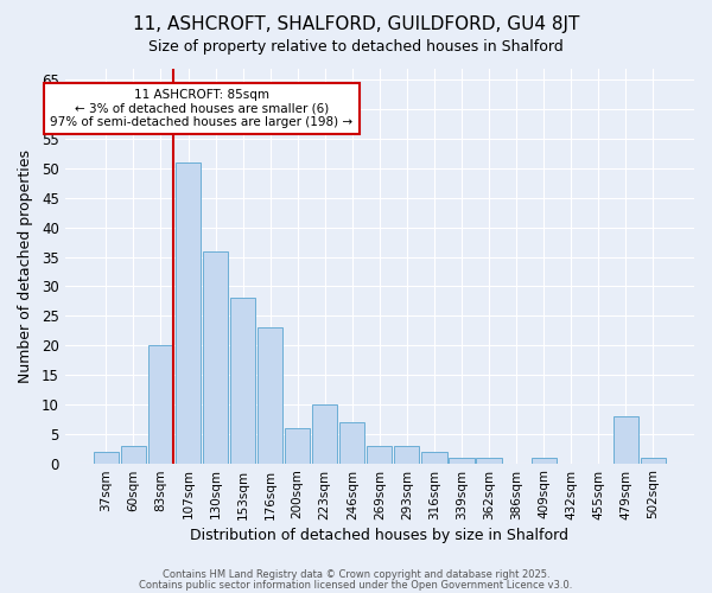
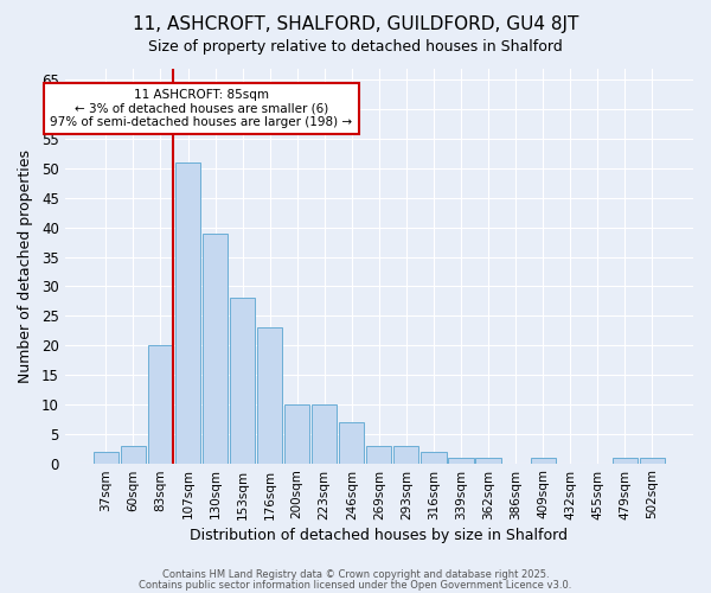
130sqm: 36 -> 39
200sqm: 6 -> 10
479sqm: 8 -> 1
